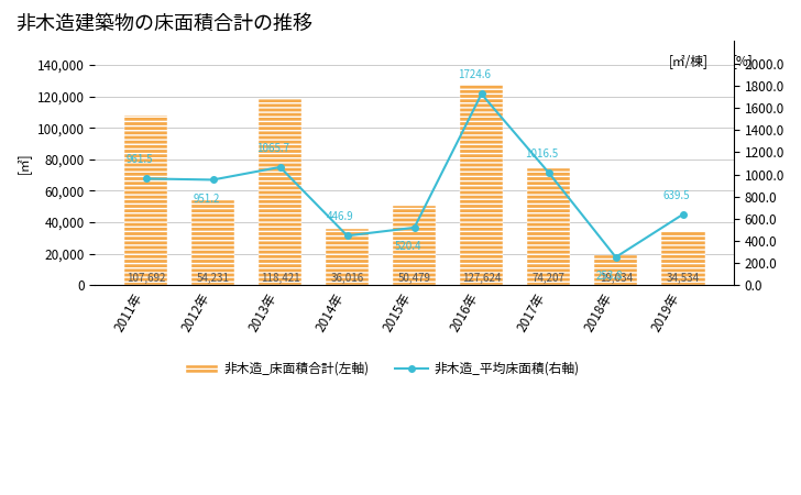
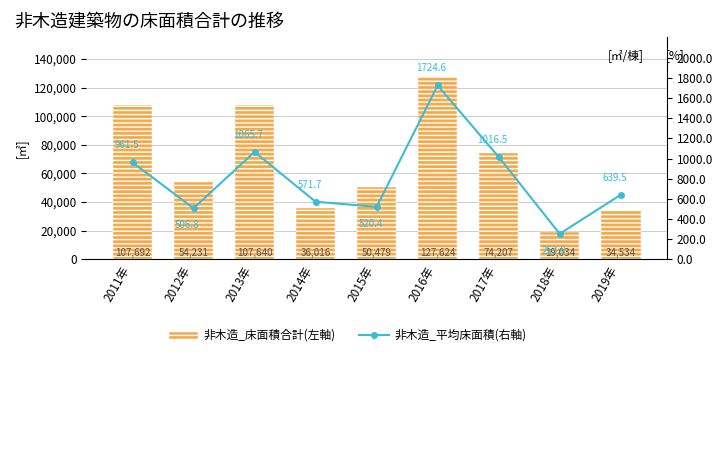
非木造_平均床面積(右軸)/2012年: 951.2 -> 506.8
非木造_床面積合計(左軸)/2013年: 118,421 -> 107,640
非木造_平均床面積(右軸)/2014年: 446.9 -> 571.7
